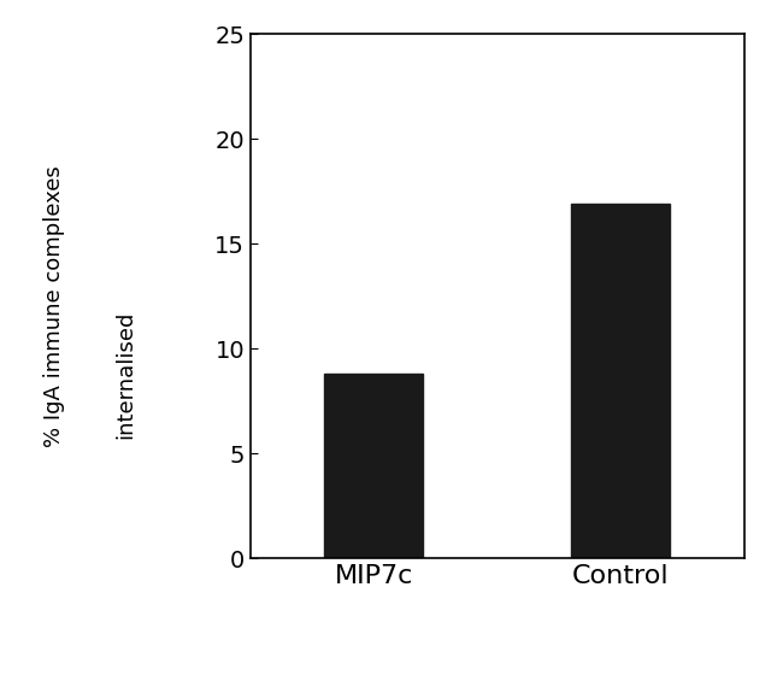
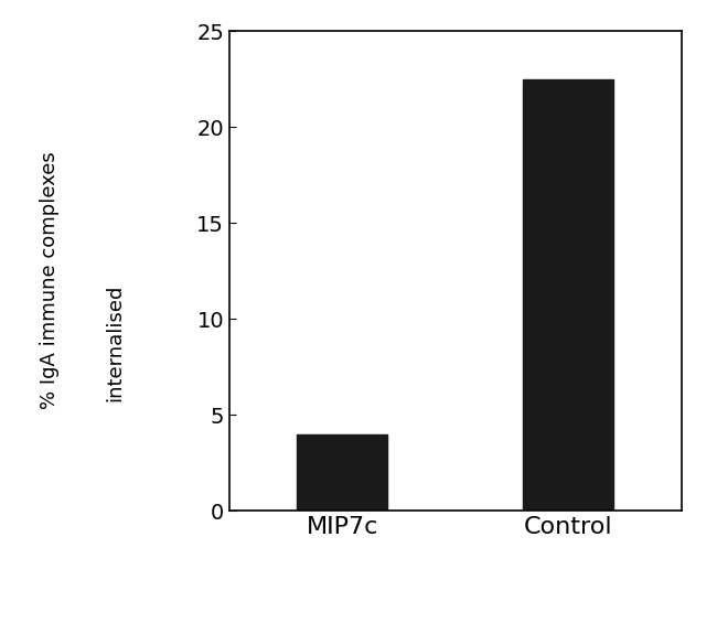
MIP7c: 8.8 -> 4.0
Control: 16.9 -> 22.5
